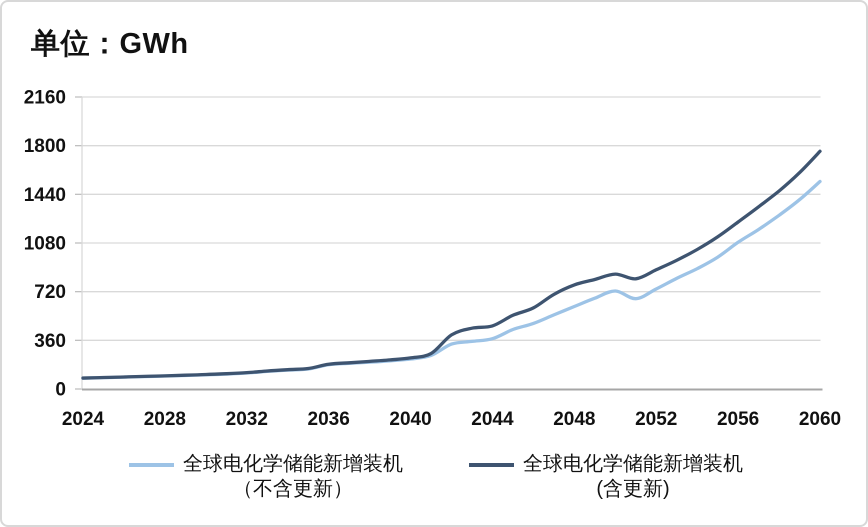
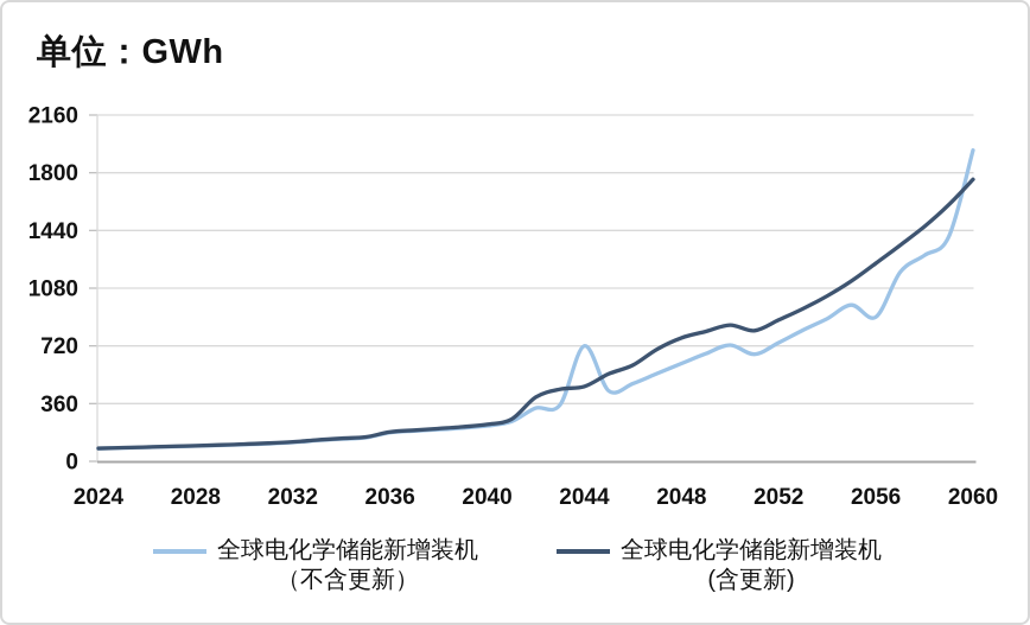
全球电化学储能新增装机（不含更新）/2044: 370 -> 720
全球电化学储能新增装机（不含更新）/2056: 1080 -> 900
全球电化学储能新增装机（不含更新）/2060: 1540 -> 1940
